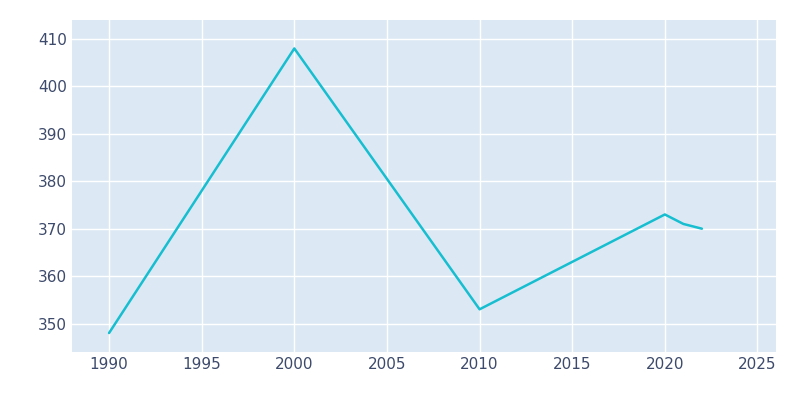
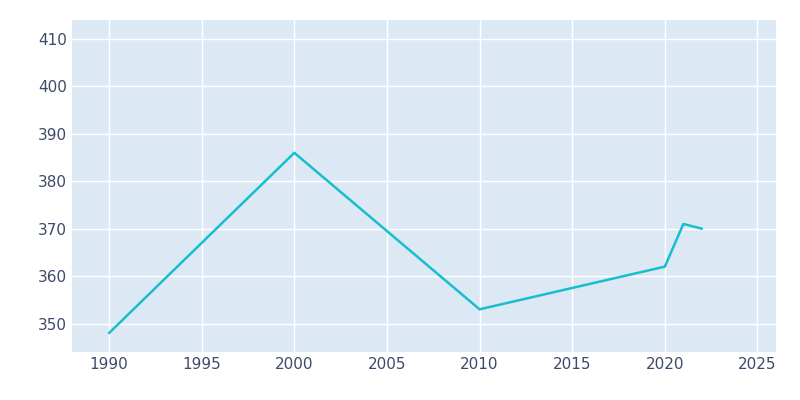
2000: 408 -> 386
2020: 373 -> 362
